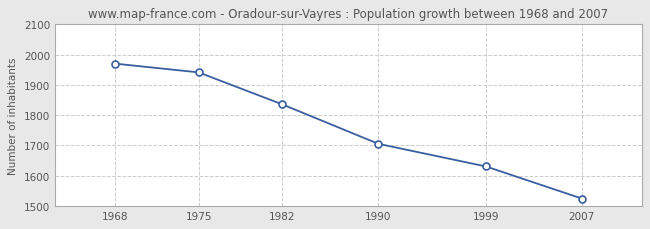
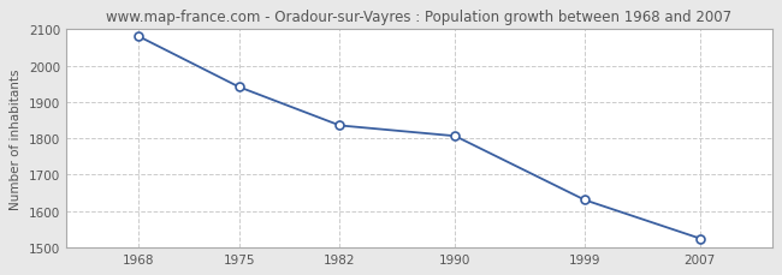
1968: 1970 -> 2081
1990: 1705 -> 1806
